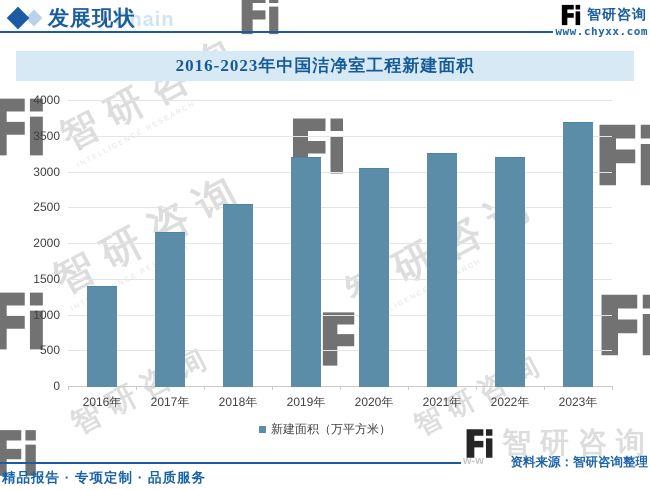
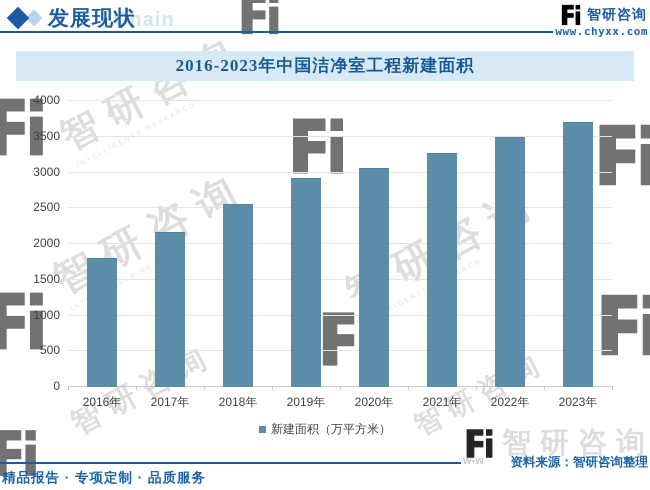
2016年: 1400 -> 1800
2019年: 3200 -> 2900
2022年: 3200 -> 3500
